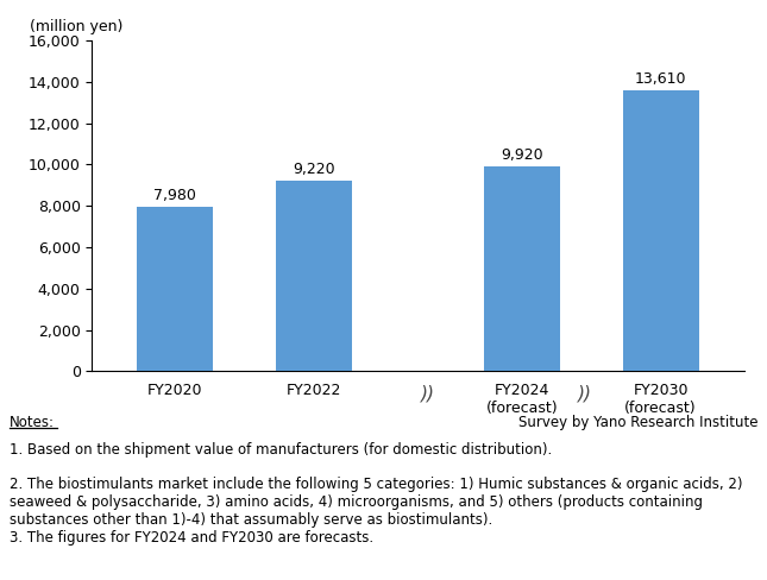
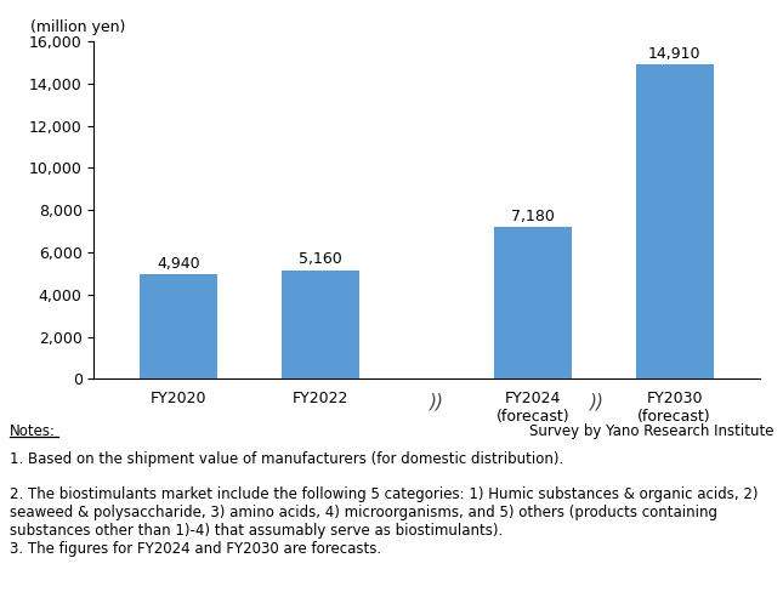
FY2020: 7,980 -> 4,940
FY2022: 9,220 -> 5,160
FY2024 (forecast): 9,920 -> 7,180
FY2030 (forecast): 13,610 -> 14,910
